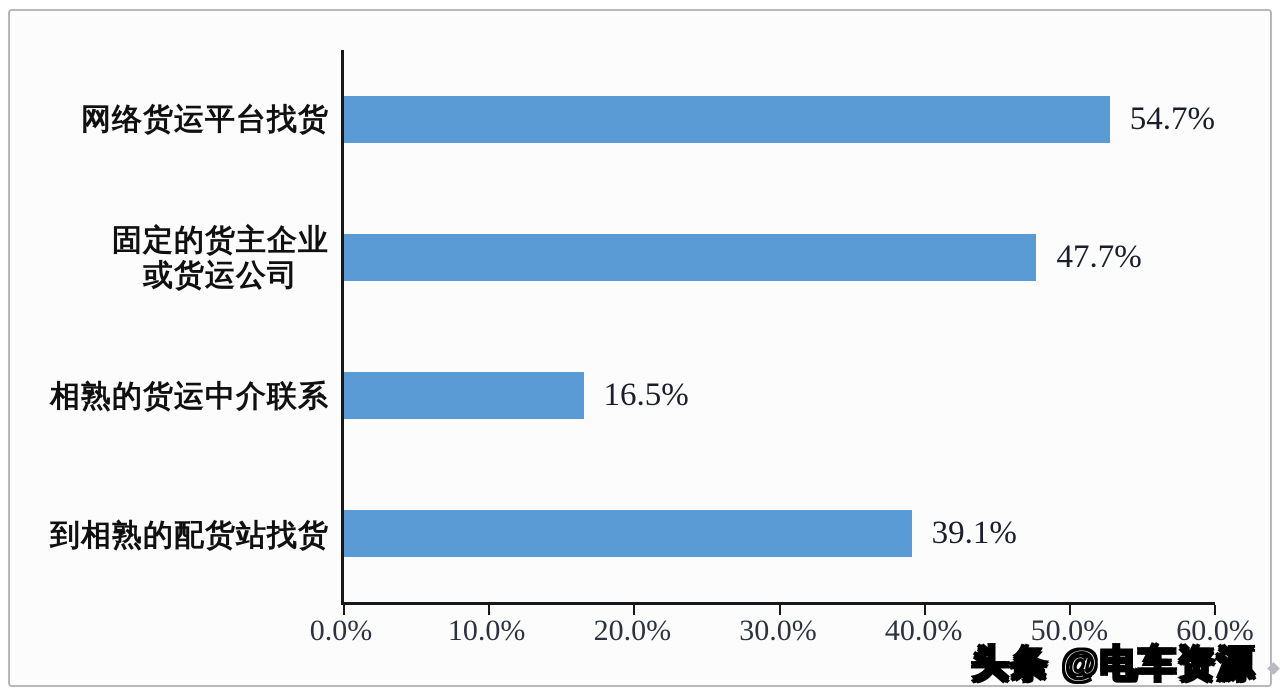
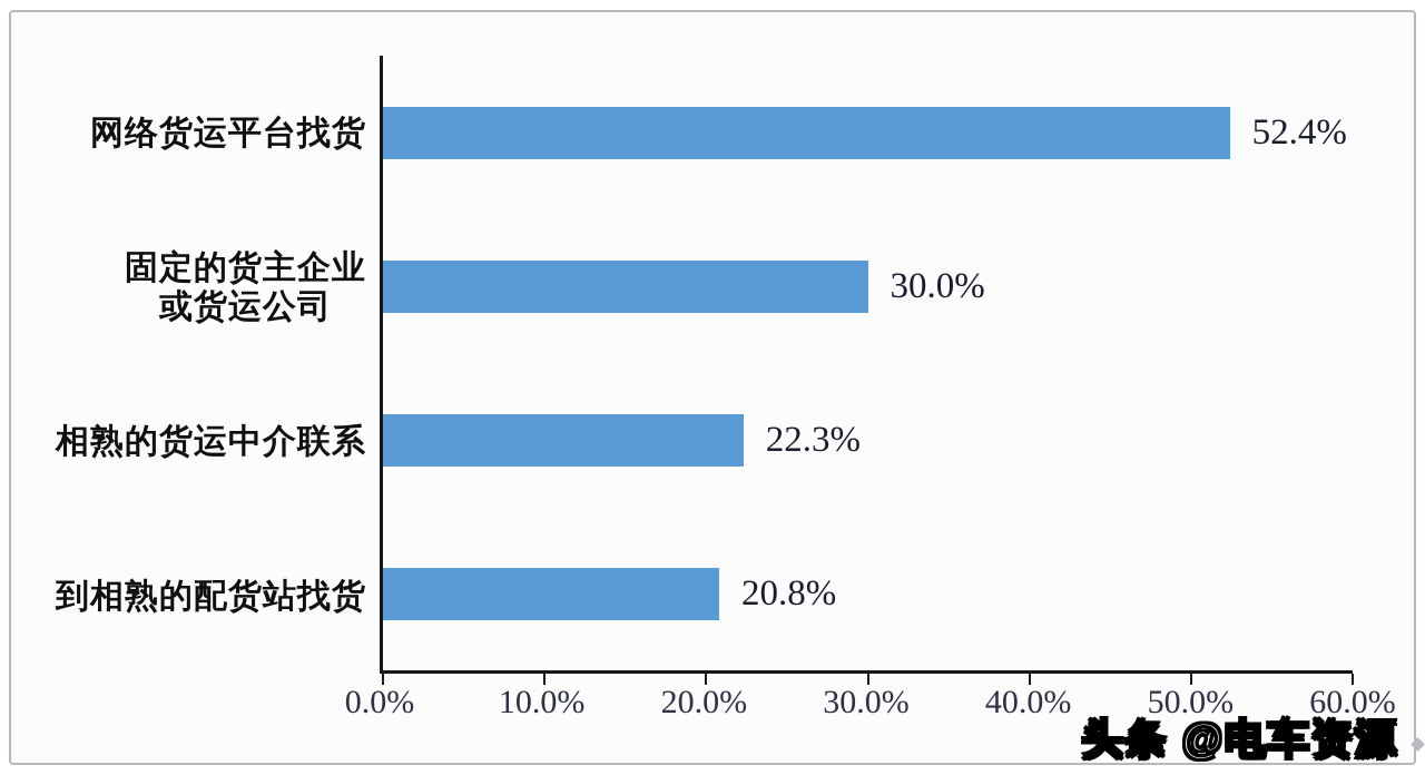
网络货运平台找货: 54.7% -> 52.4%
固定的货主企业 或货运公司: 47.7% -> 30.0%
相熟的货运中介联系: 16.5% -> 22.3%
到相熟的配货站找货: 39.1% -> 20.8%
